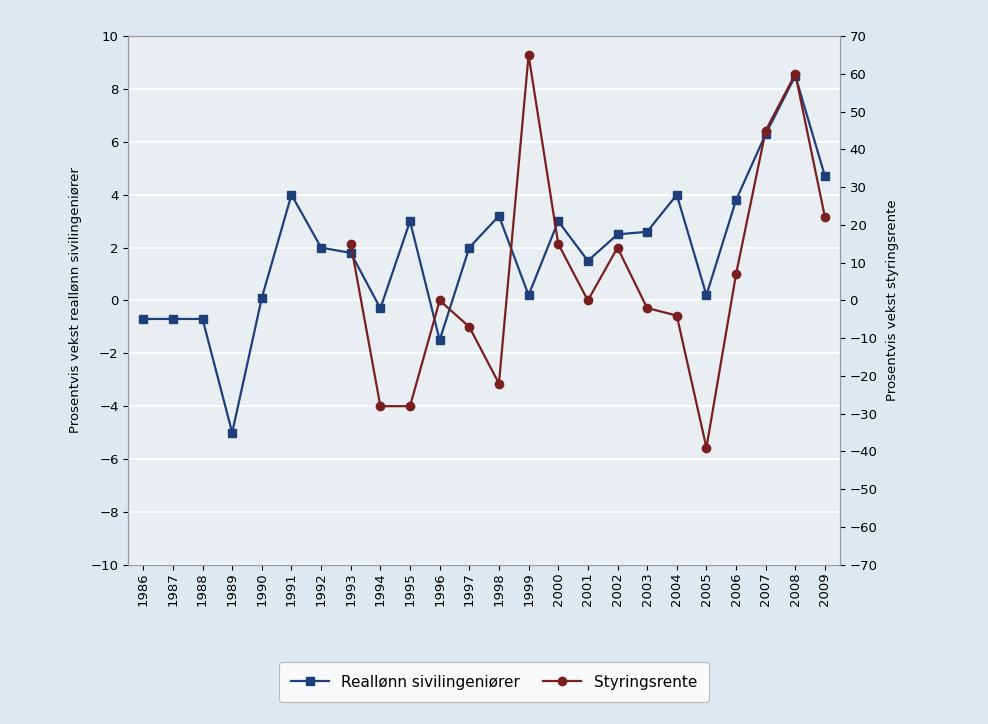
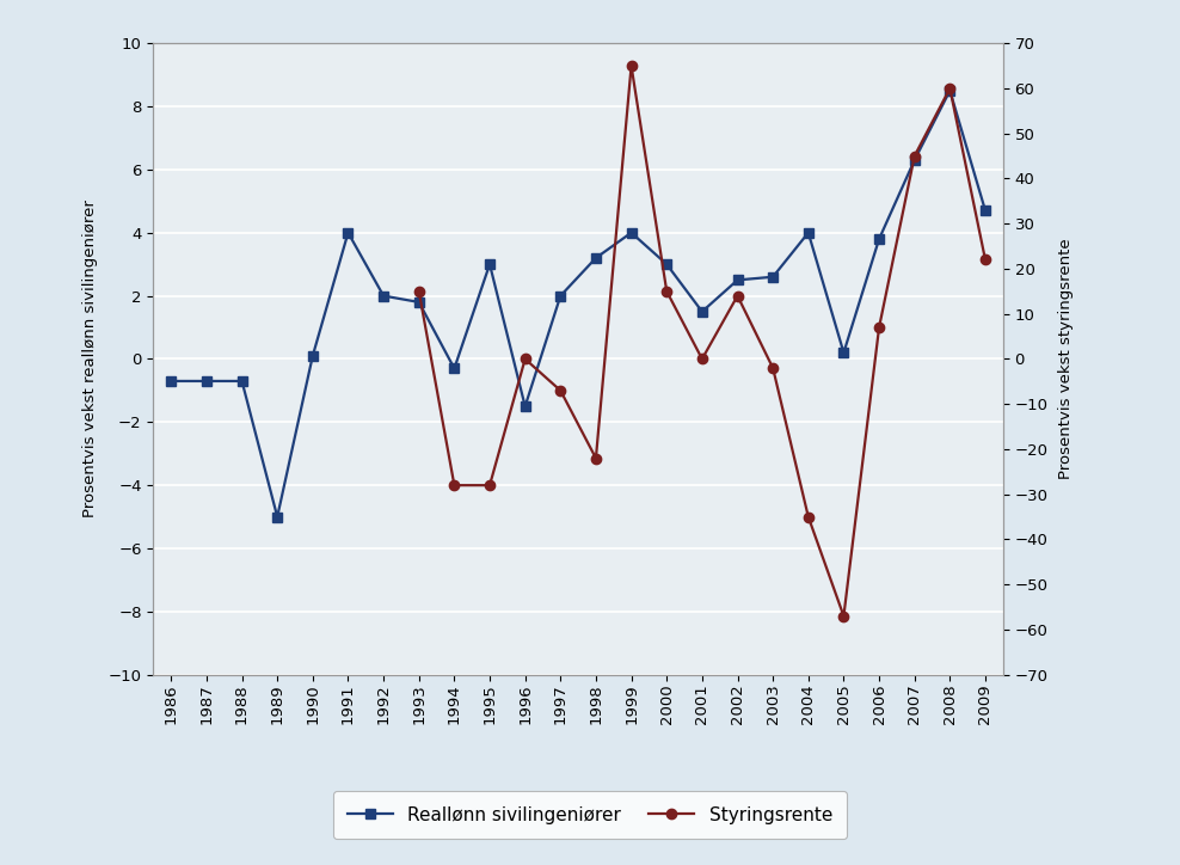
Reallønn sivilingeniører/1999: 0.2 -> 4.0
Styringsrente/2004: -4 -> -35
Styringsrente/2005: -39 -> -57
